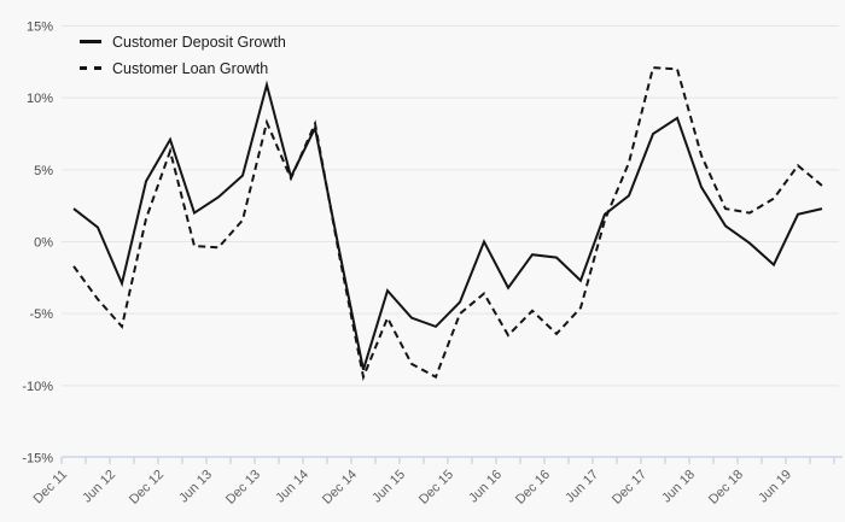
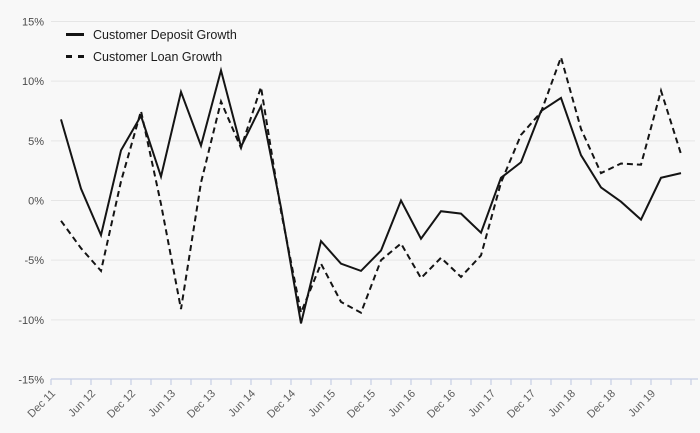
Customer Deposit Growth/Dec 11: 2.3% -> 6.8%
Customer Loan Growth/Dec 12: 6.3% -> 7.5%
Customer Deposit Growth/Jun 13: 3.1% -> 9.1%
Customer Loan Growth/Jun 13: -0.4% -> -9.1%
Customer Loan Growth/Jun 14: 8.2% -> 9.5%
Customer Deposit Growth/Dec 14: -8.9% -> -10.3%
Customer Loan Growth/Dec 17: 12.1% -> 7.4%
Customer Loan Growth/Dec 18: 2.0% -> 3.1%
Customer Loan Growth/Jun 19: 5.3% -> 9.2%
